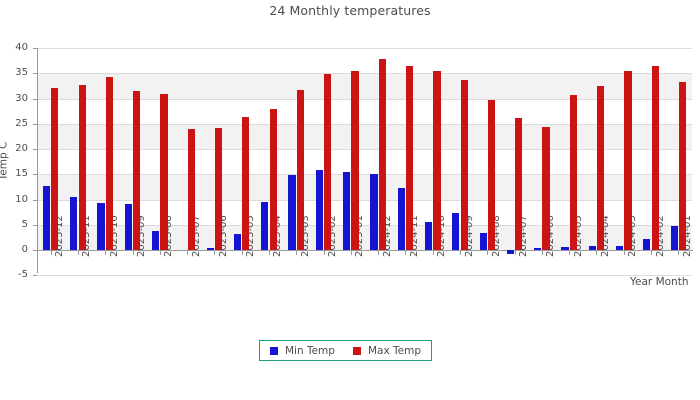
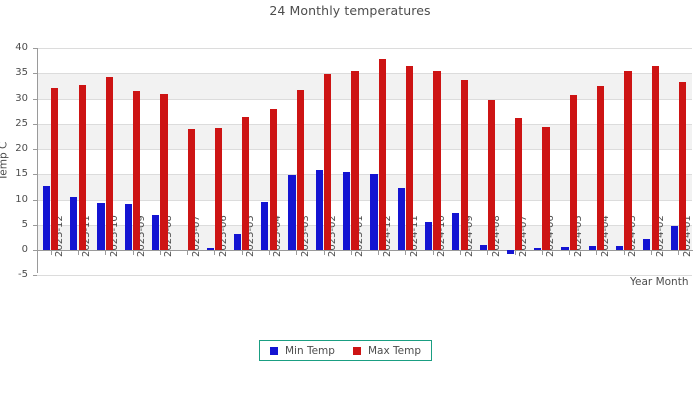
Min Temp/2025-08: 4 -> 7
Min Temp/2024-08: 3 -> 1
